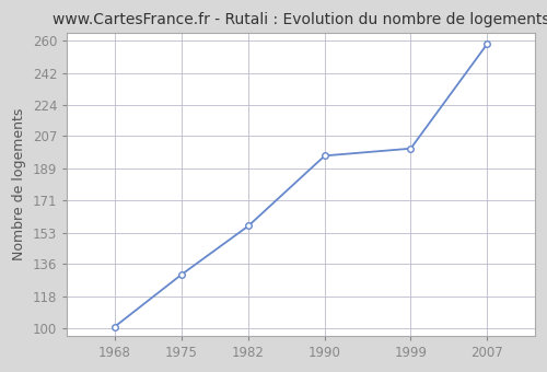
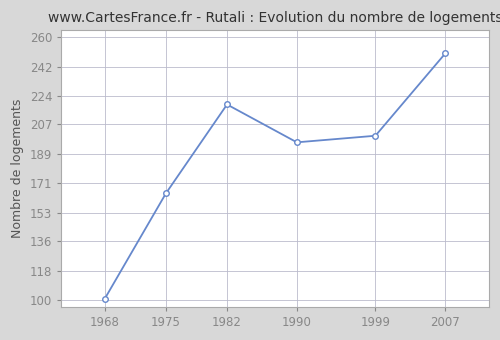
1975: 130 -> 165
1982: 157 -> 219
2007: 258 -> 250
